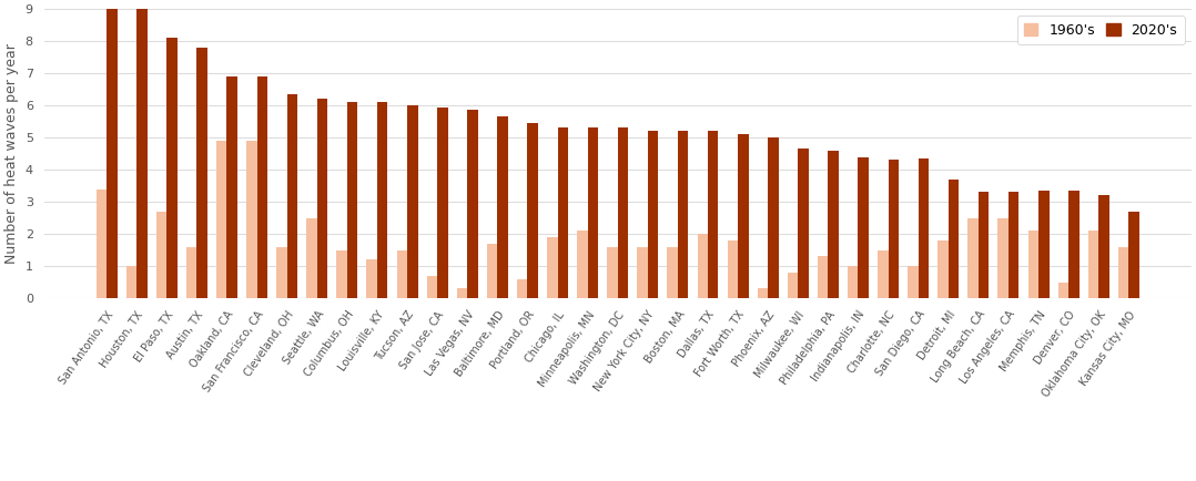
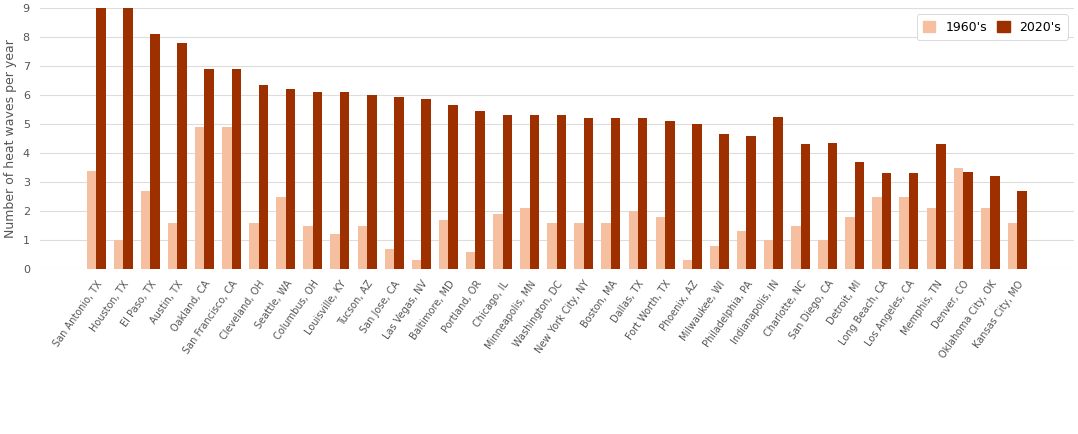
2020's/Indianapolis, IN: 4.40 -> 5.25
2020's/Memphis, TN: 3.35 -> 4.30
1960's/Denver, CO: 0.5 -> 3.5
